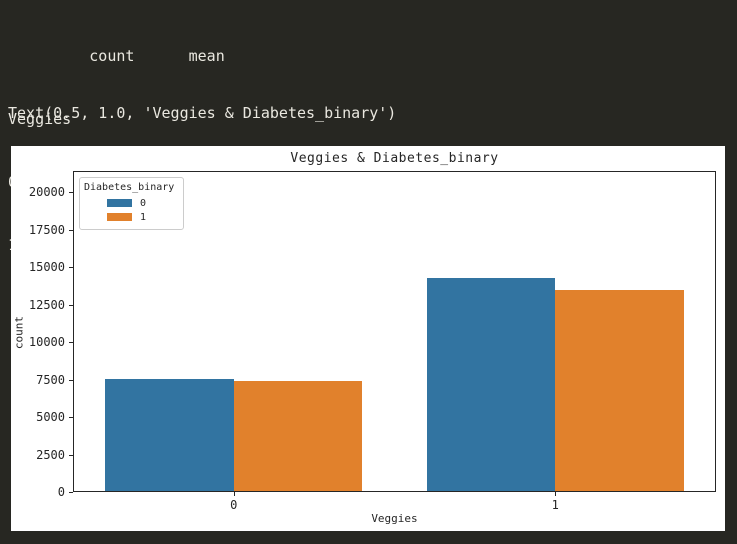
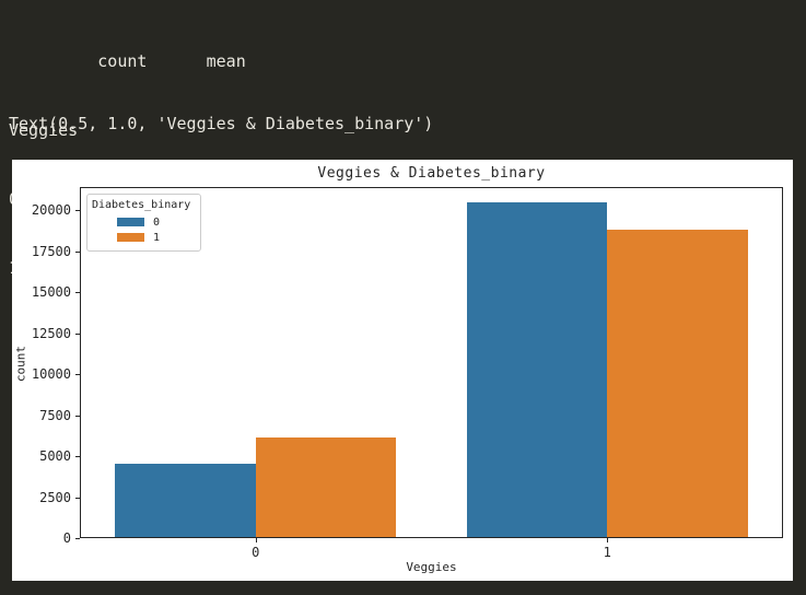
0/0: 7500 -> 4500
1/0: 7400 -> 6100
0/1: 14300 -> 20500
1/1: 13500 -> 18900
